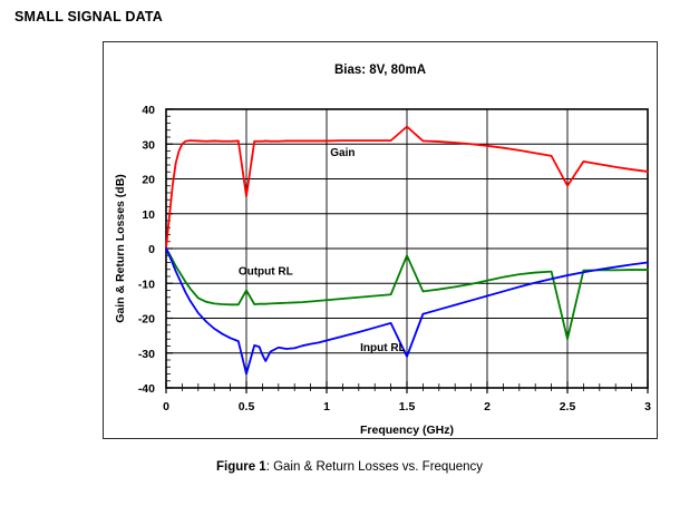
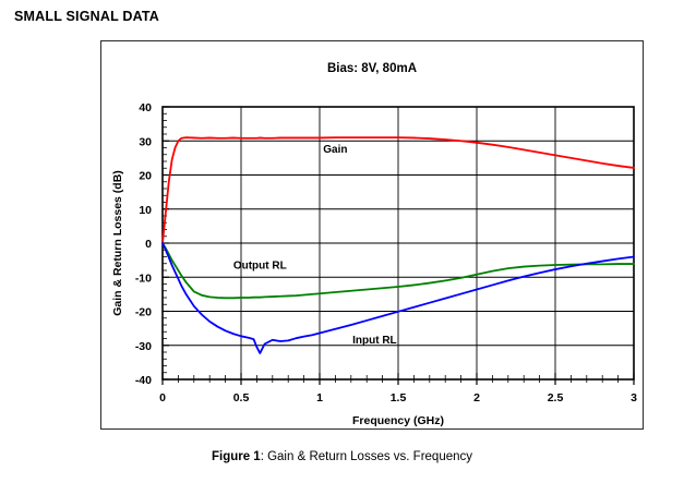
Gain/0.5: 15 -> 31
Output RL/0.5: -12 -> -16
Input RL/0.5: -36 -> -27
Gain/1.5: 35 -> 31
Output RL/1.5: -2 -> -13
Input RL/1.5: -31 -> -20
Gain/2.5: 18 -> 26
Output RL/2.5: -26 -> -6
